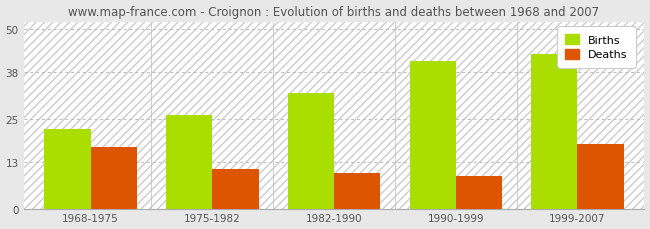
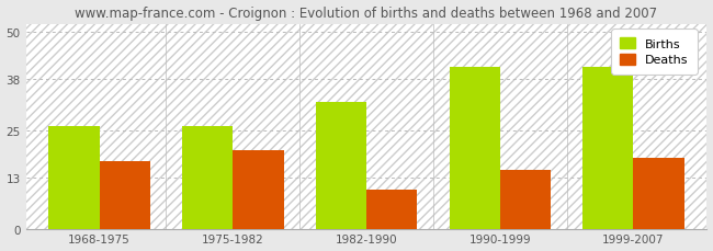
Births/1968-1975: 22 -> 26
Deaths/1975-1982: 11 -> 20
Deaths/1990-1999: 9 -> 15
Births/1999-2007: 43 -> 41
